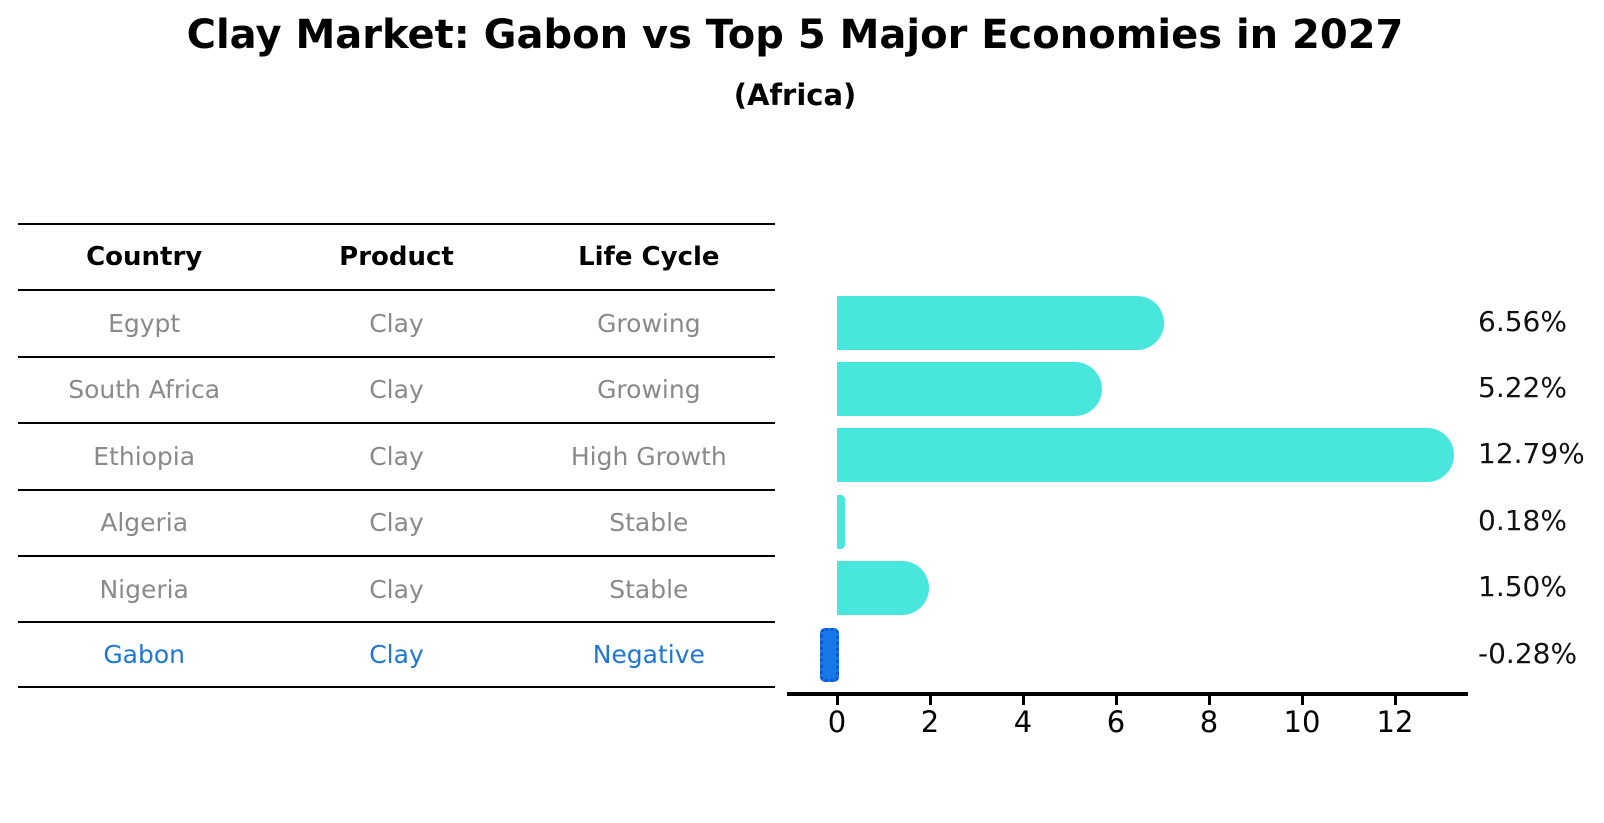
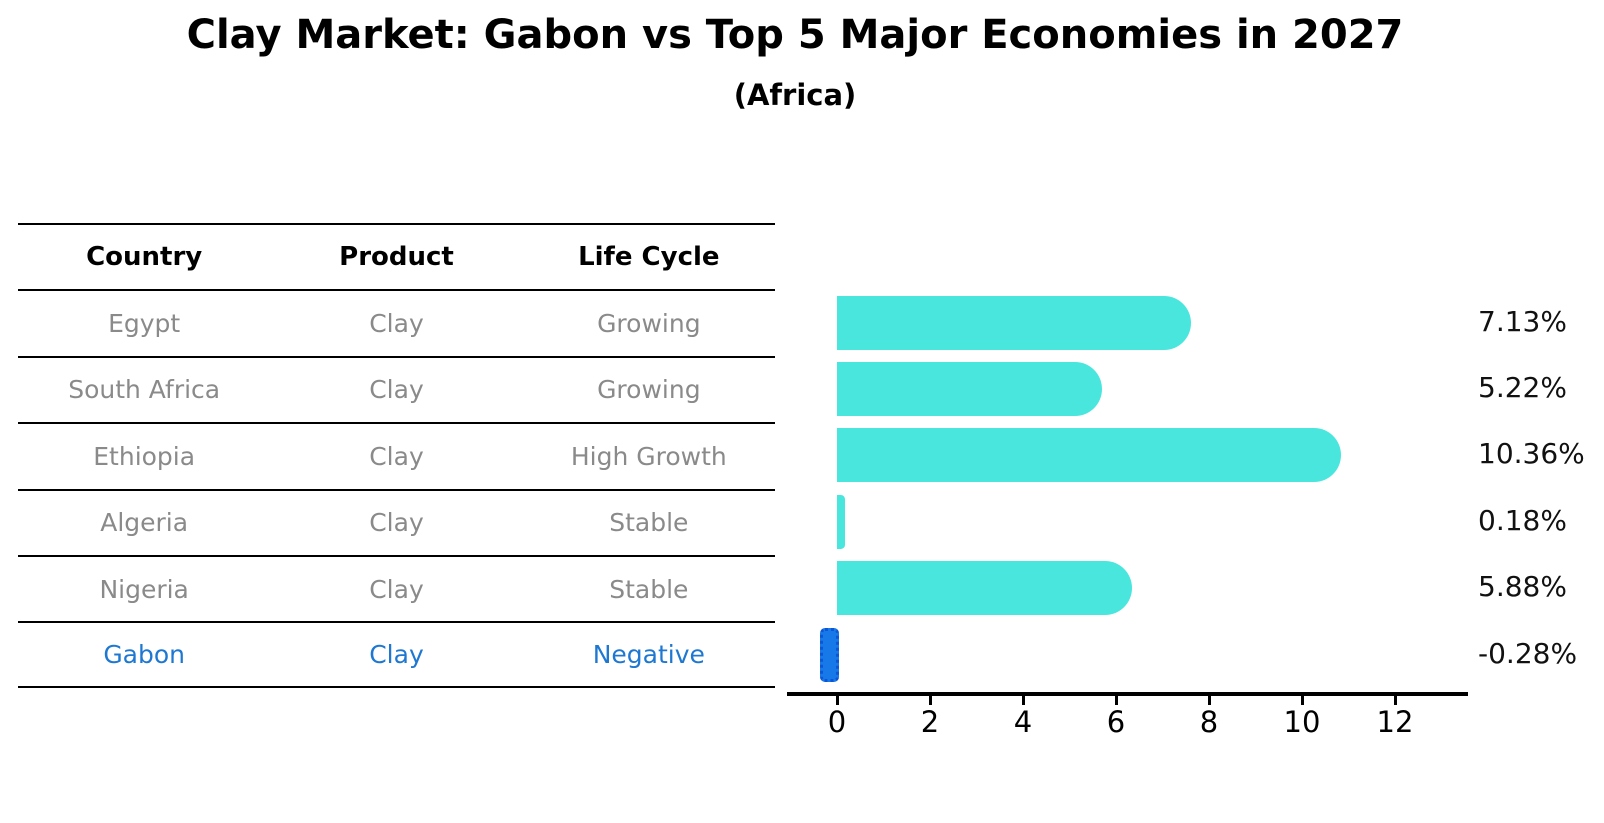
Egypt: 6.56% -> 7.13%
Ethiopia: 12.79% -> 10.36%
Nigeria: 1.50% -> 5.88%
